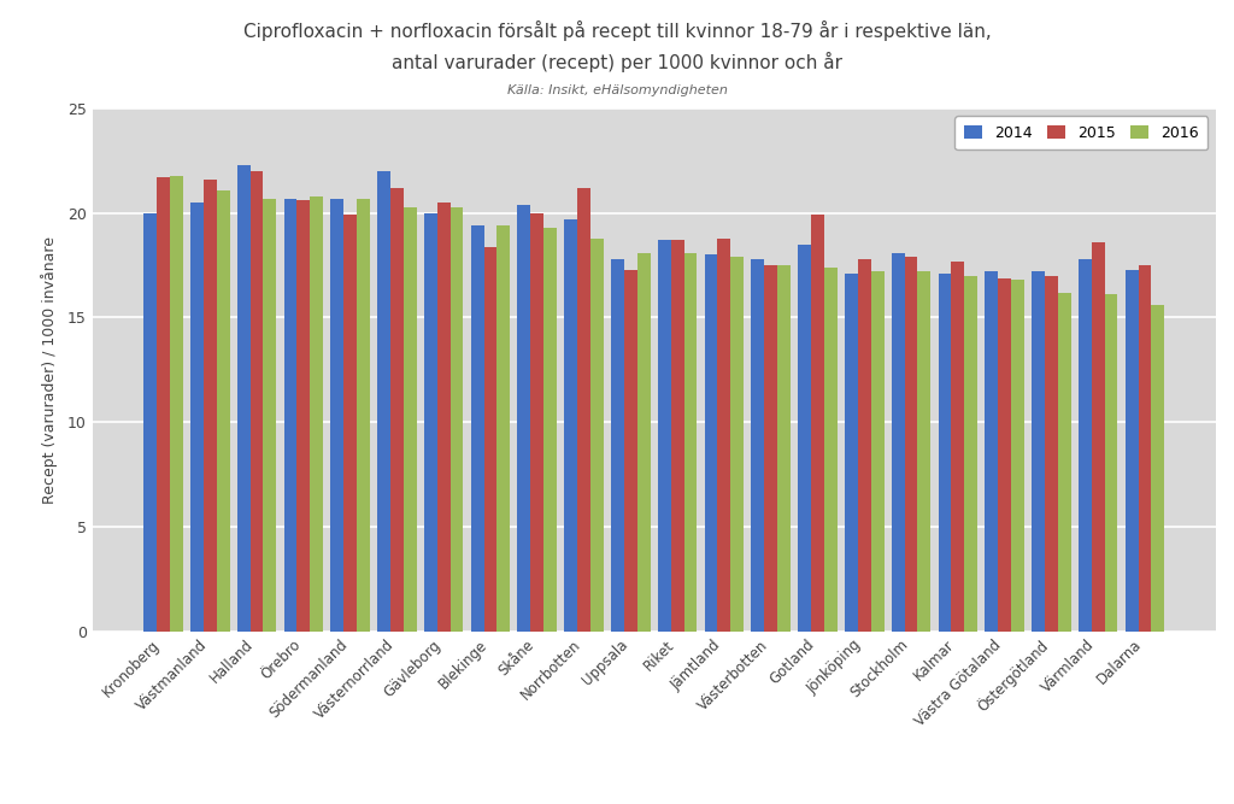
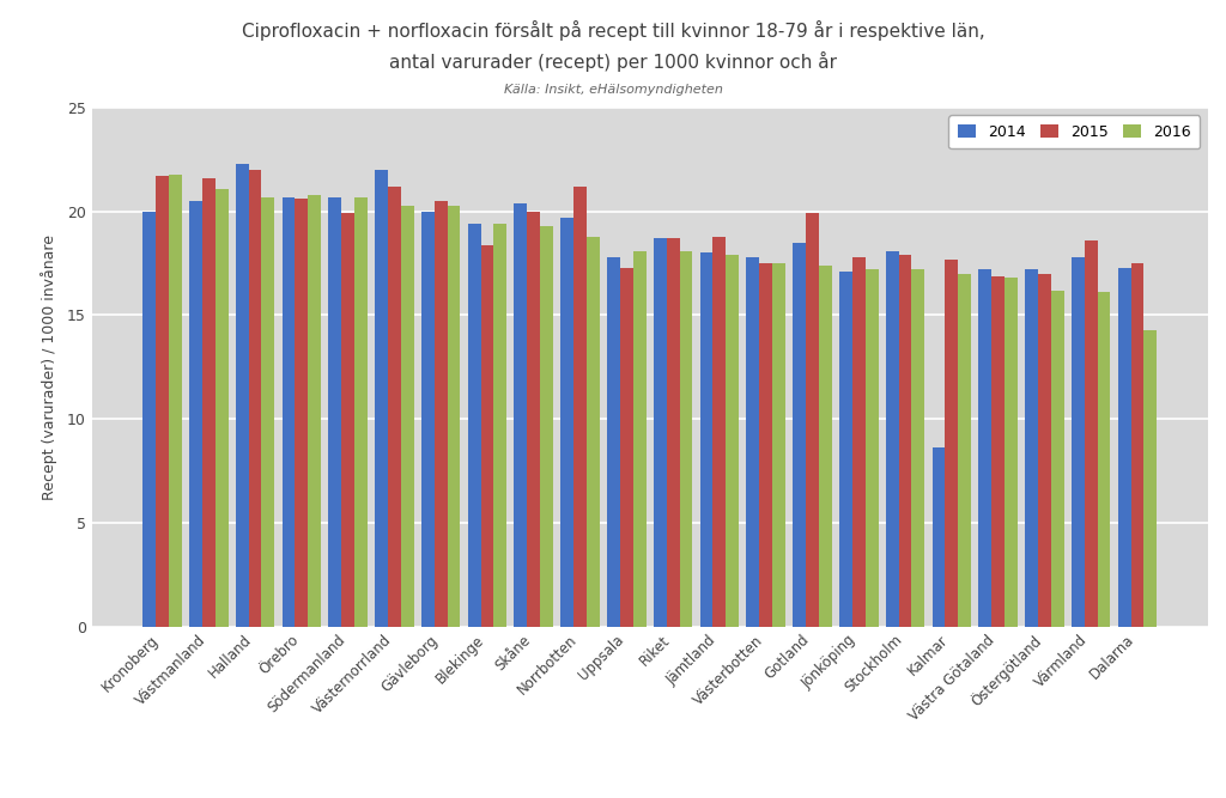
2014/Kalmar: 17.1 -> 8.6
2016/Dalarna: 15.6 -> 14.3
